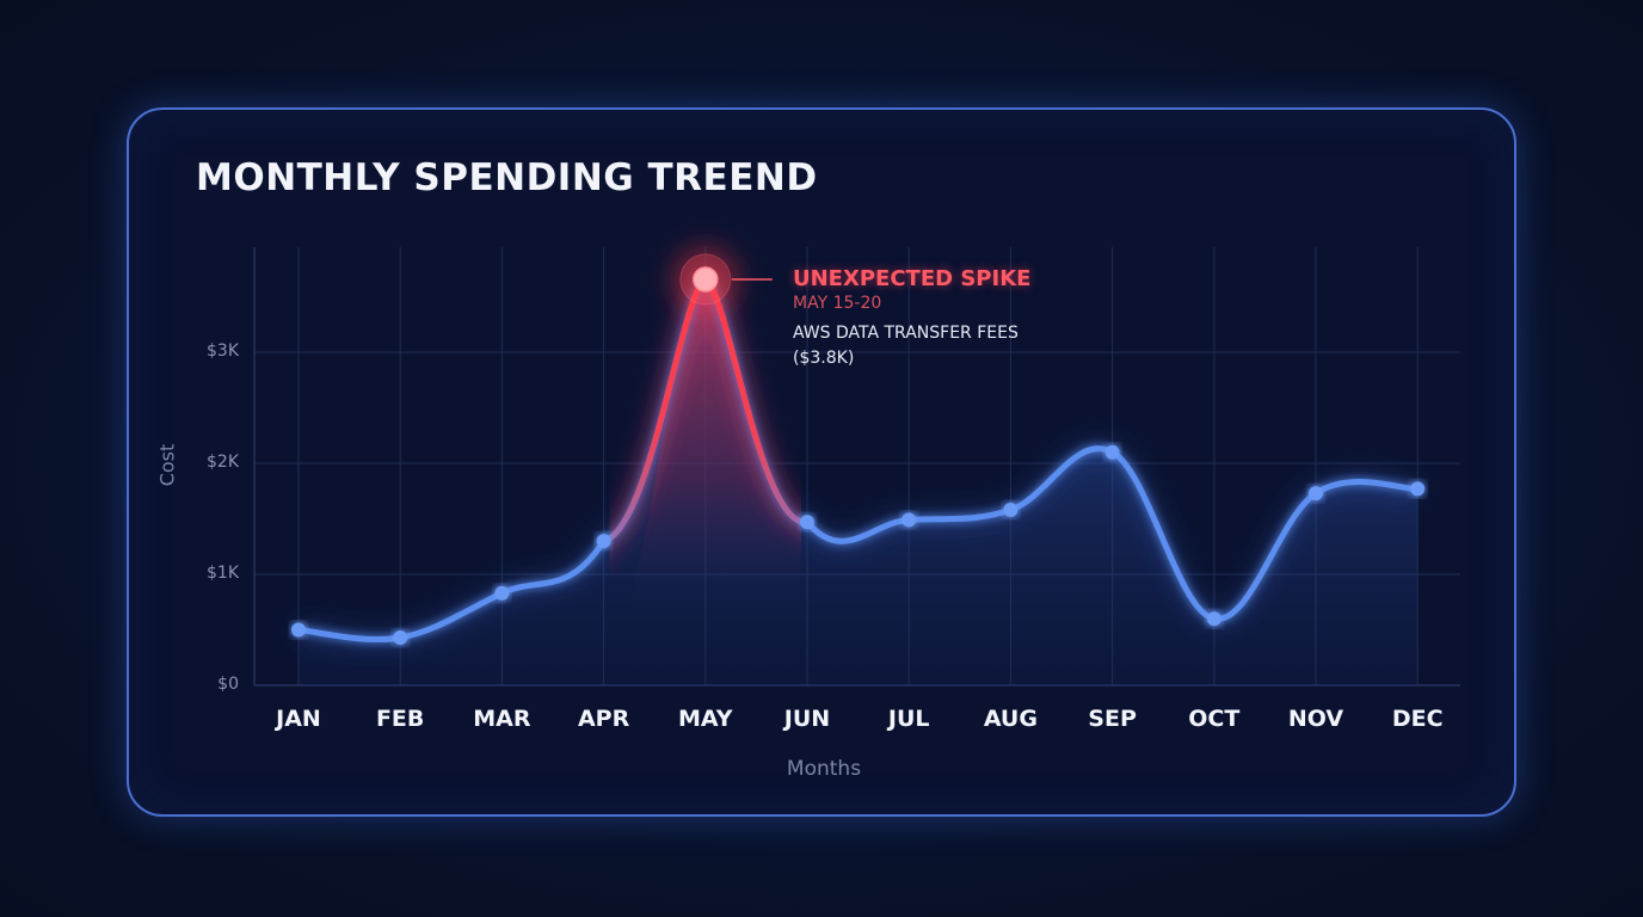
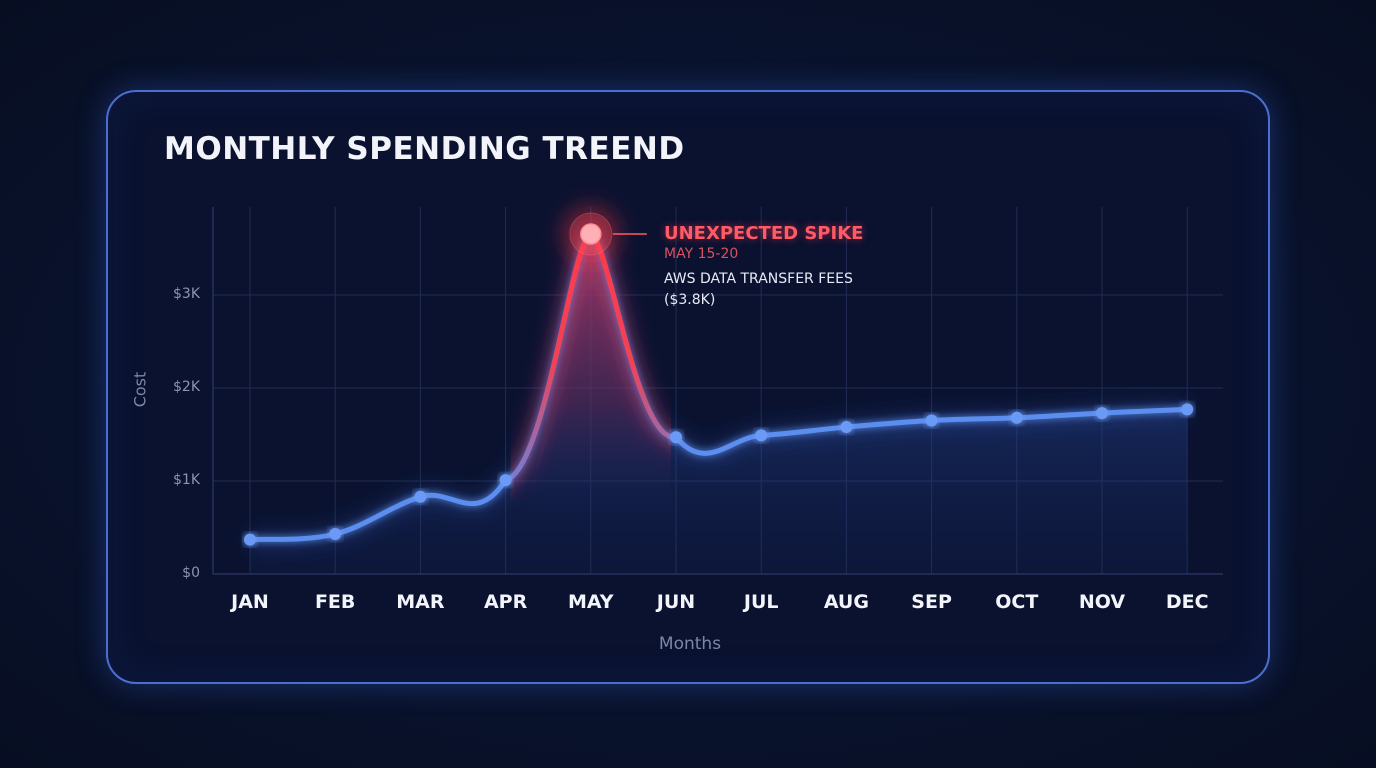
JAN: $0.5K -> $0.4K
APR: $1.3K -> $1.0K
SEP: $2.1K -> $1.6K
OCT: $0.6K -> $1.7K
